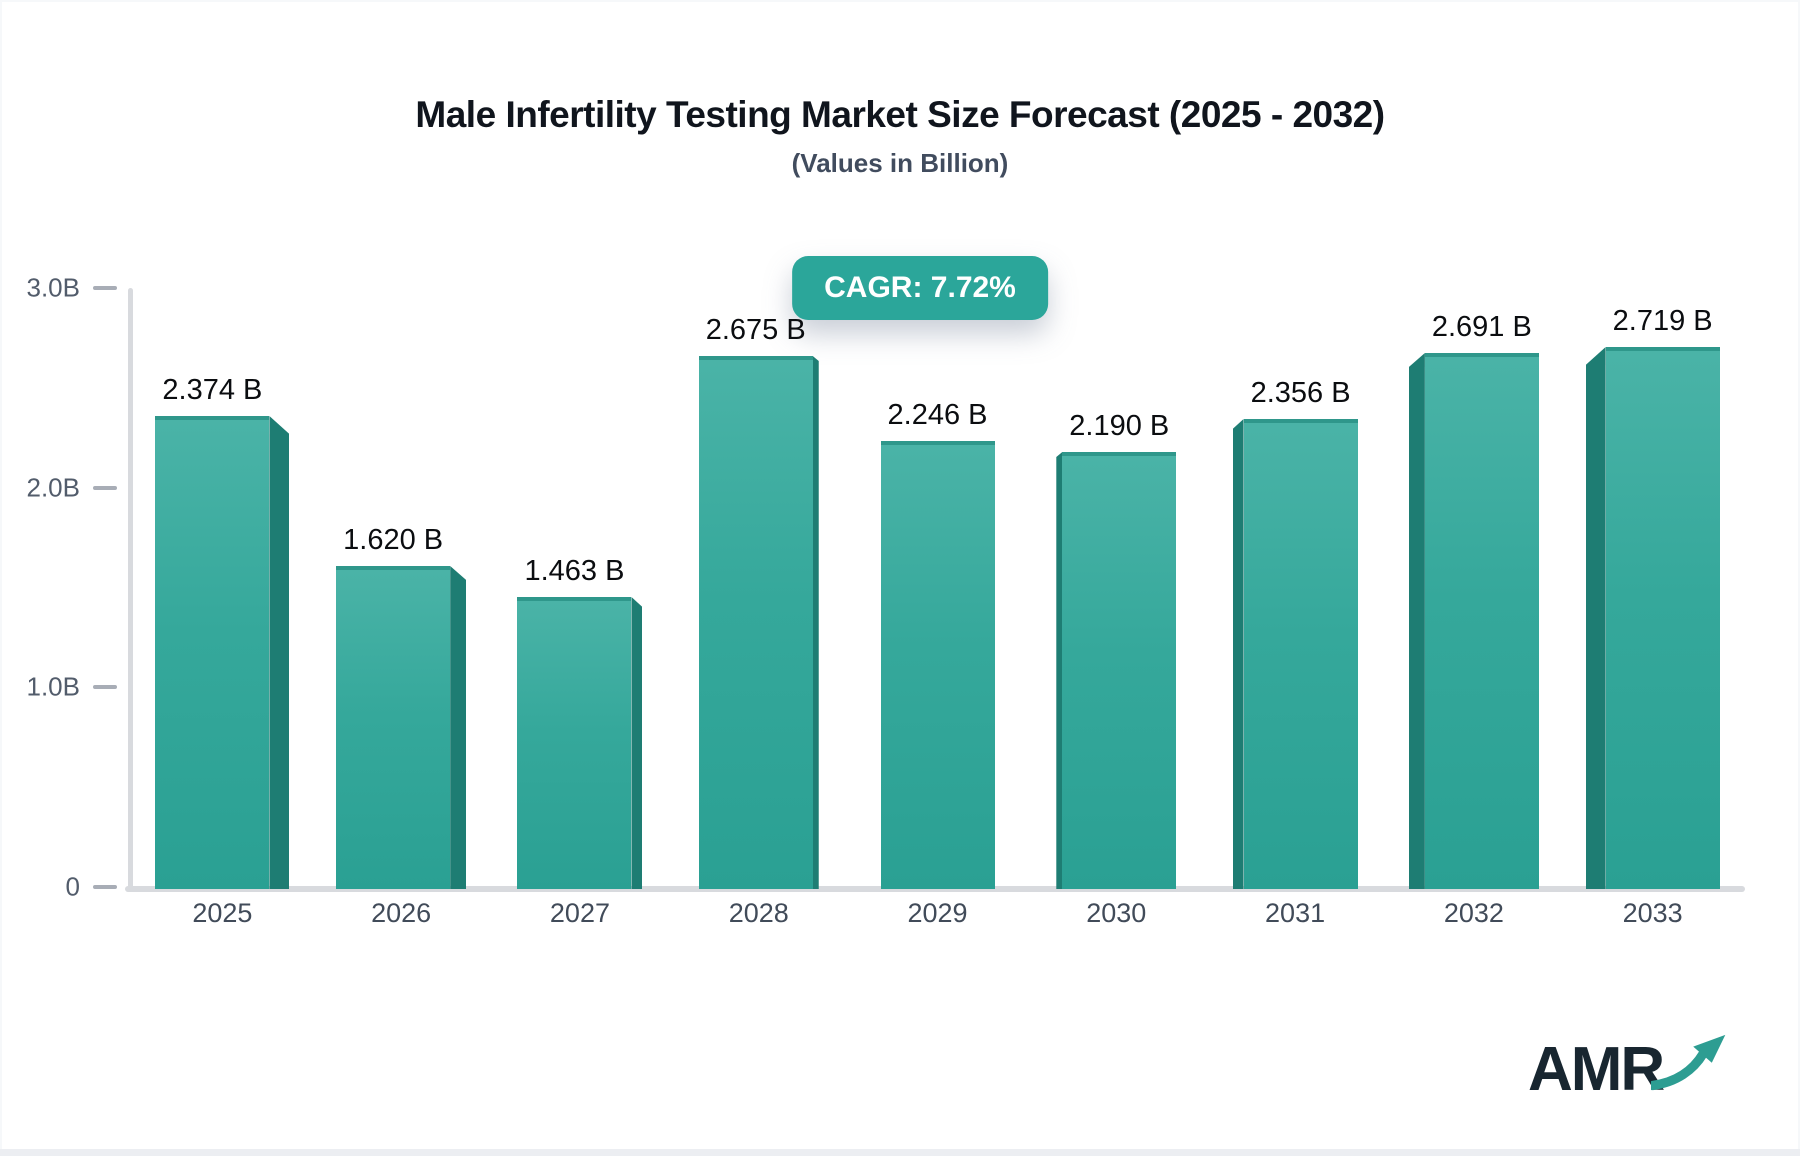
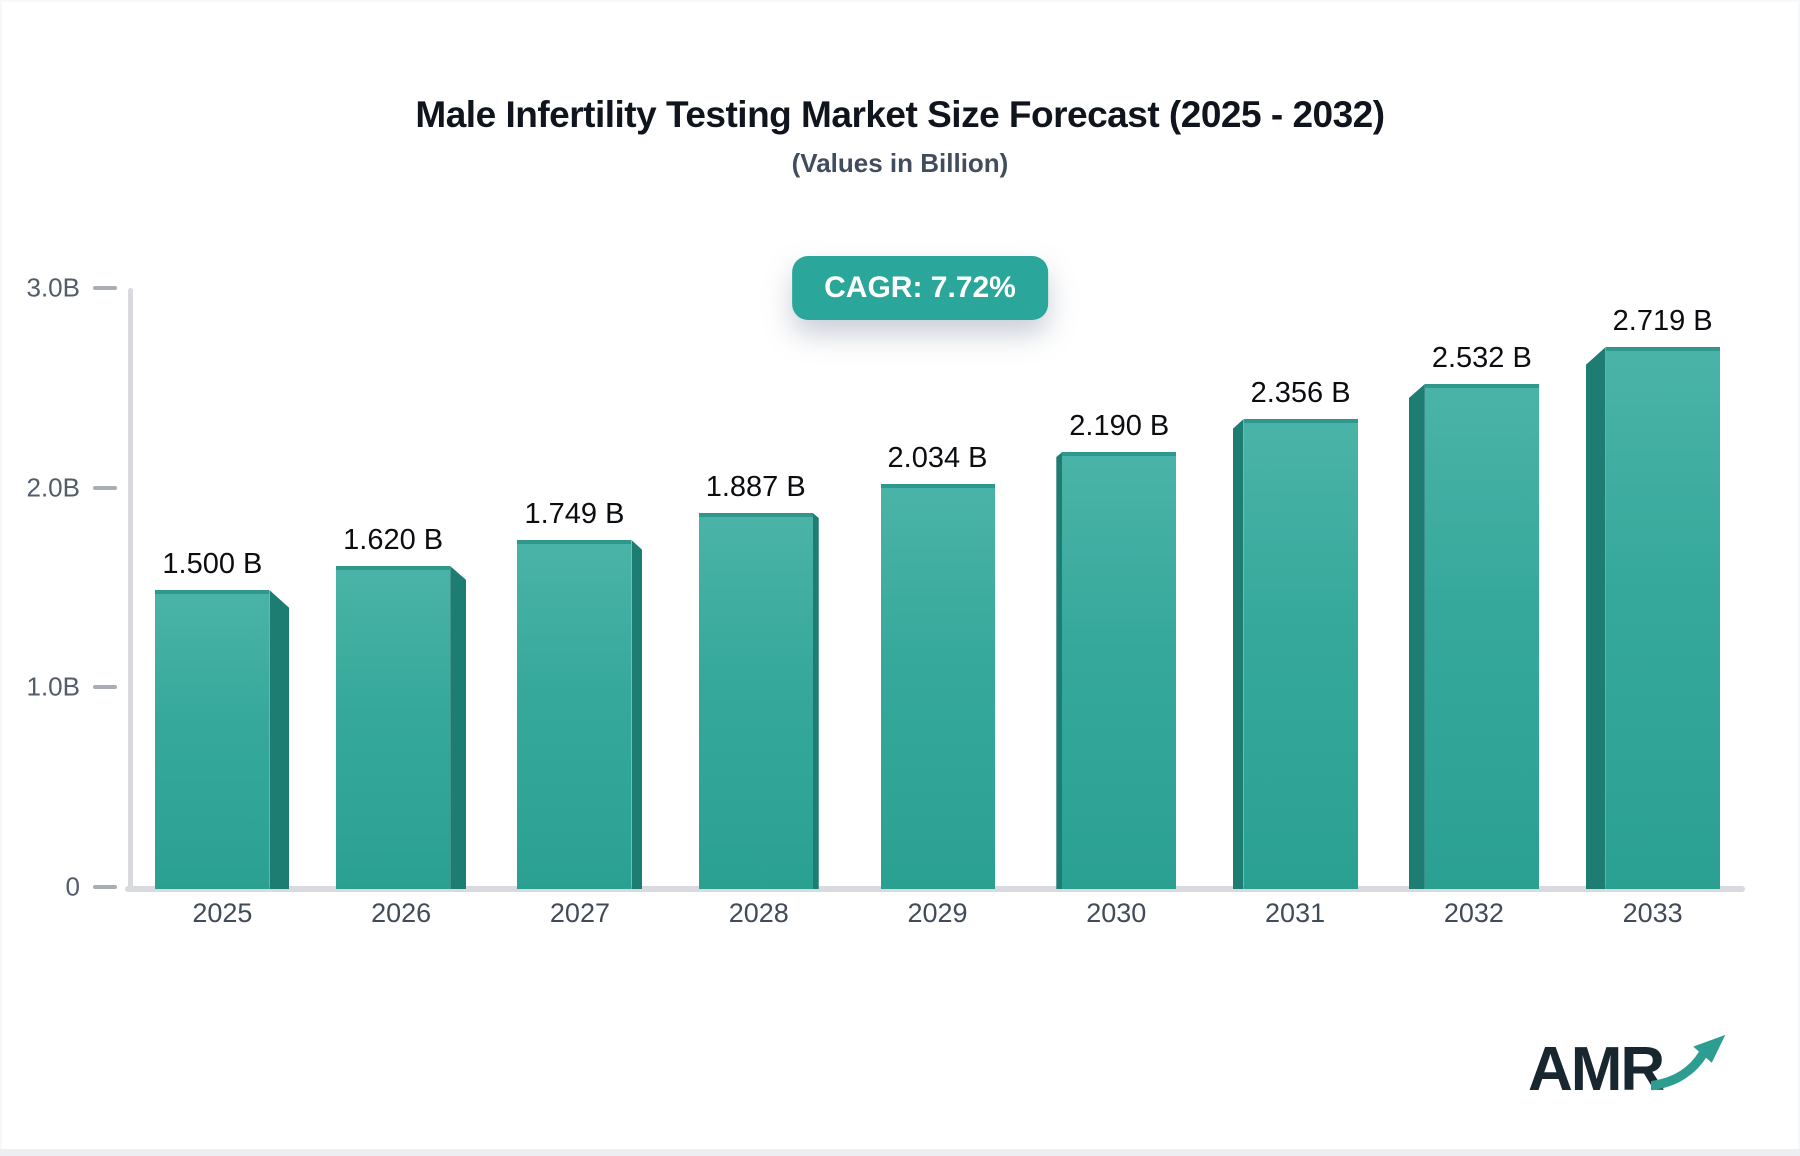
2025: 2.374 -> 1.500
2027: 1.463 -> 1.749
2028: 2.675 -> 1.887
2029: 2.246 -> 2.034
2032: 2.691 -> 2.532
